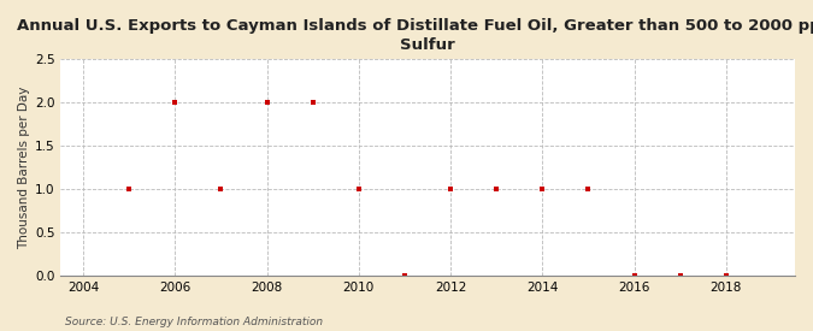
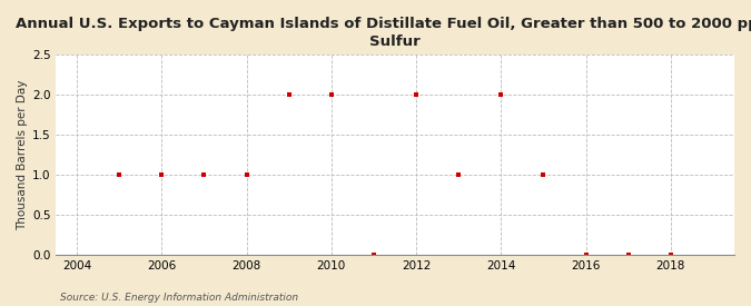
2006: 2 -> 1
2008: 2 -> 1
2010: 1 -> 2
2012: 1 -> 2
2014: 1 -> 2
